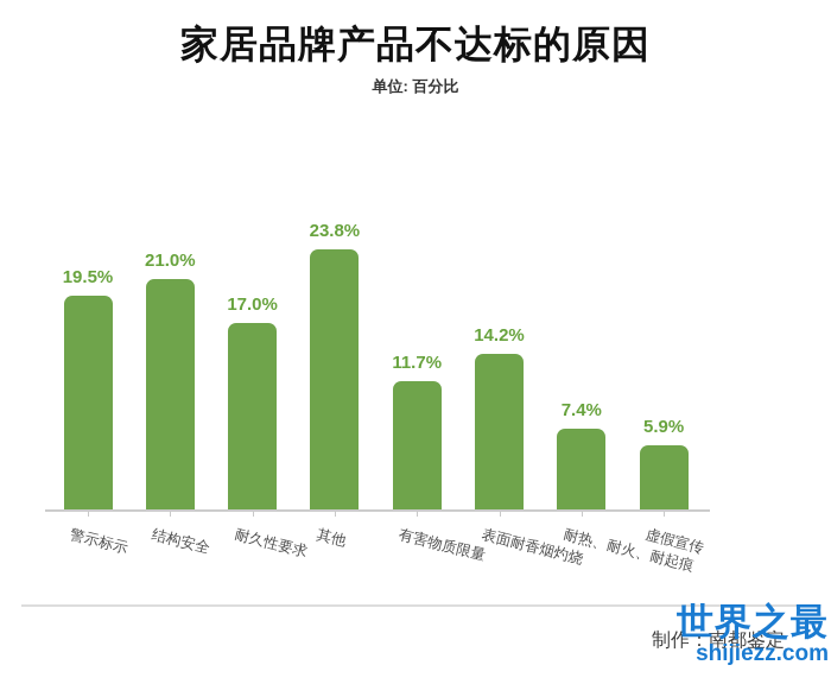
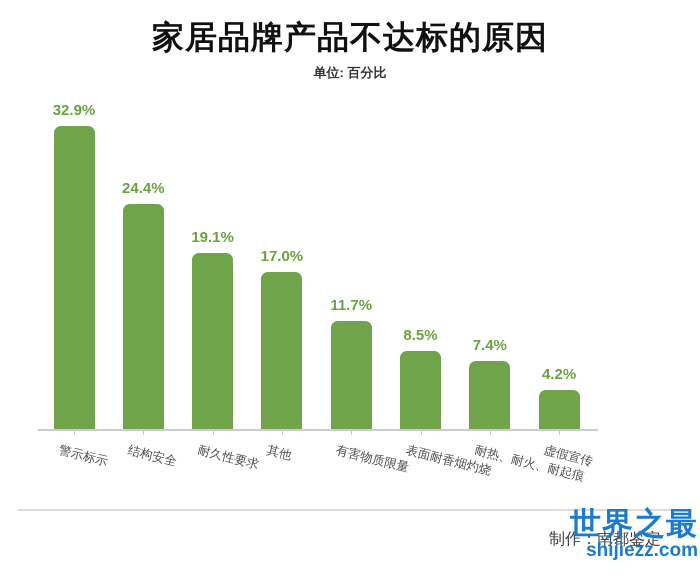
警示标示: 19.5% -> 32.9%
结构安全: 21.0% -> 24.4%
耐久性要求: 17.0% -> 19.1%
其他: 23.8% -> 17.0%
表面耐香烟灼烧: 14.2% -> 8.5%
虚假宣传: 5.9% -> 4.2%
